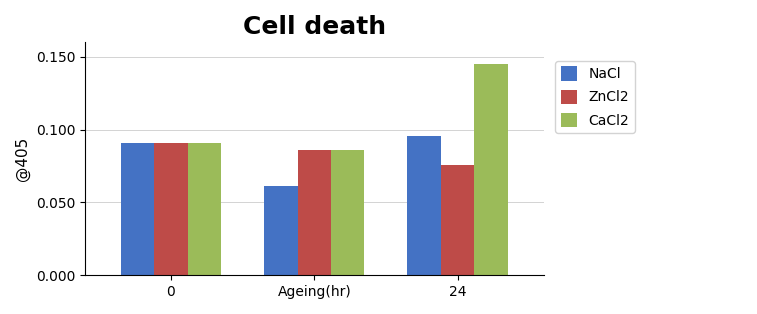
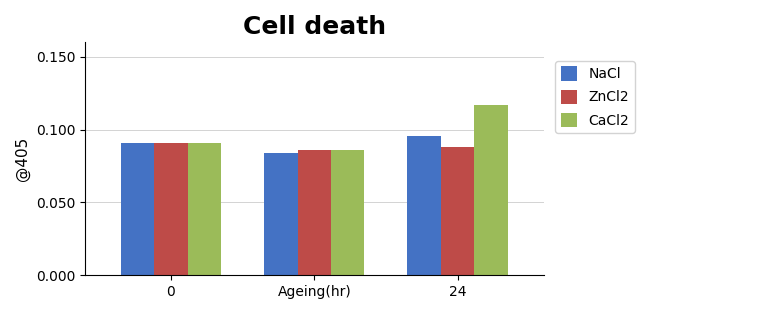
NaCl/Ageing(hr): 0.061 -> 0.084
ZnCl2/24: 0.076 -> 0.088
CaCl2/24: 0.145 -> 0.117
